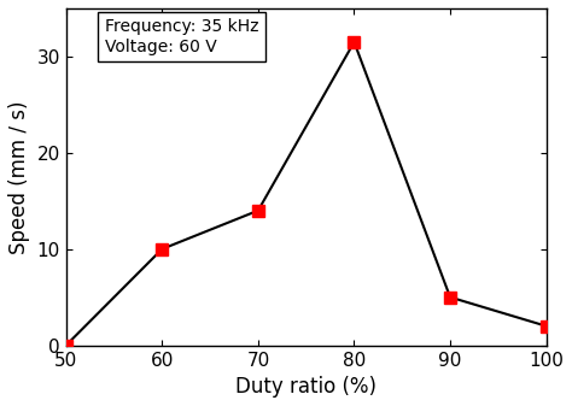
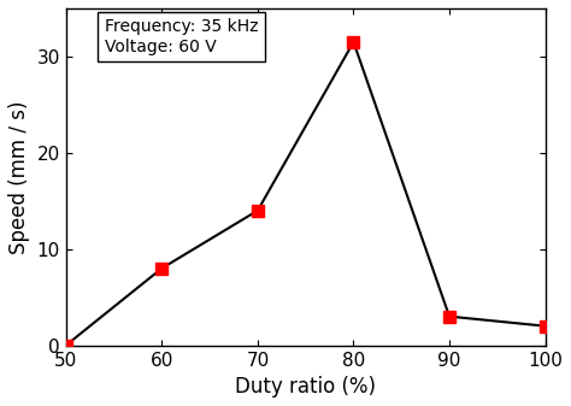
60: 10.0 -> 8.0
90: 5.0 -> 3.0
